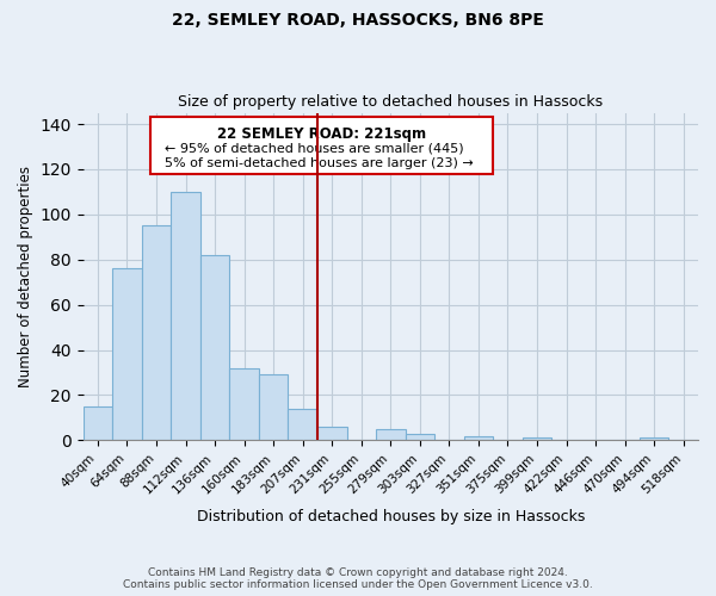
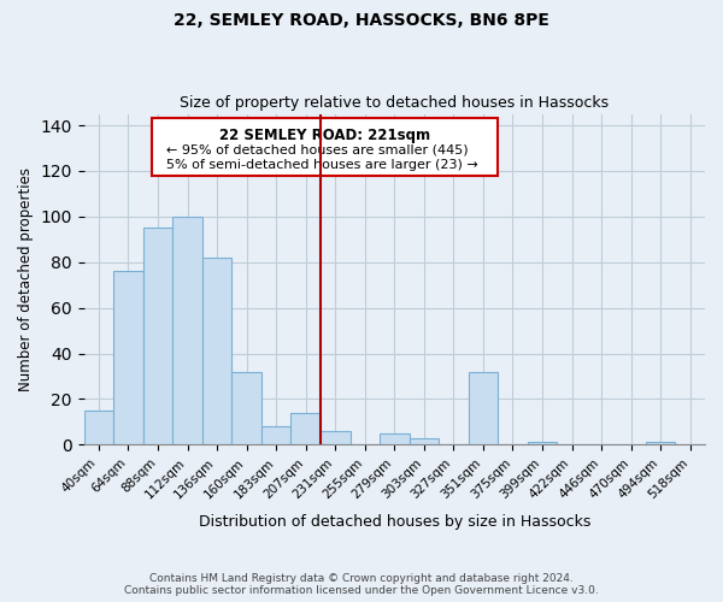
112sqm: 110 -> 100
183sqm: 29 -> 8
351sqm: 2 -> 32
